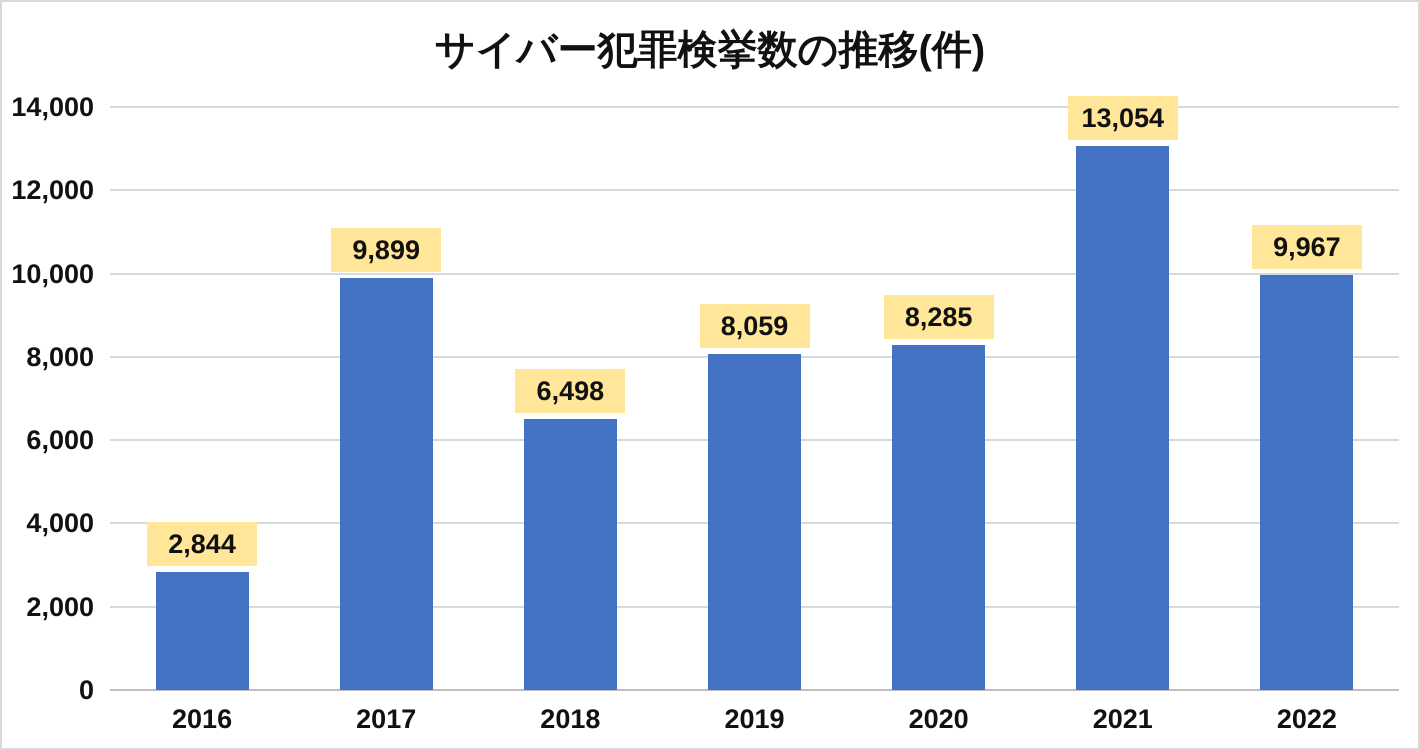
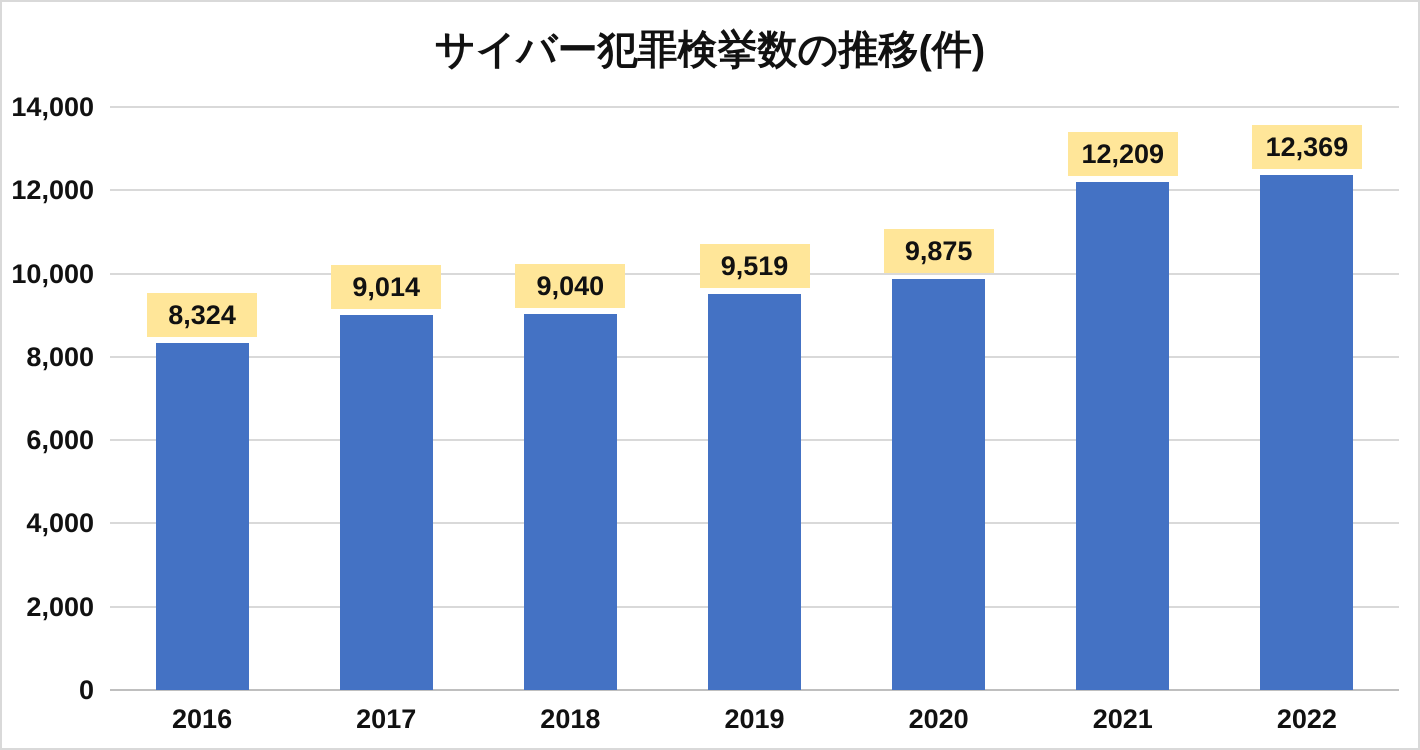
2016: 2,844 -> 8,324
2017: 9,899 -> 9,014
2018: 6,498 -> 9,040
2019: 8,059 -> 9,519
2020: 8,285 -> 9,875
2021: 13,054 -> 12,209
2022: 9,967 -> 12,369
